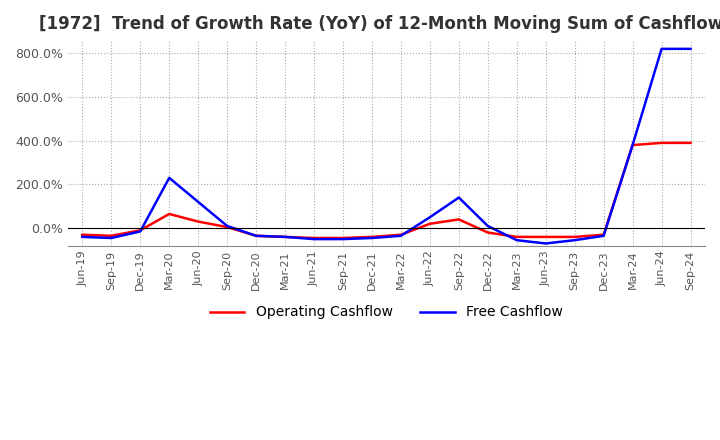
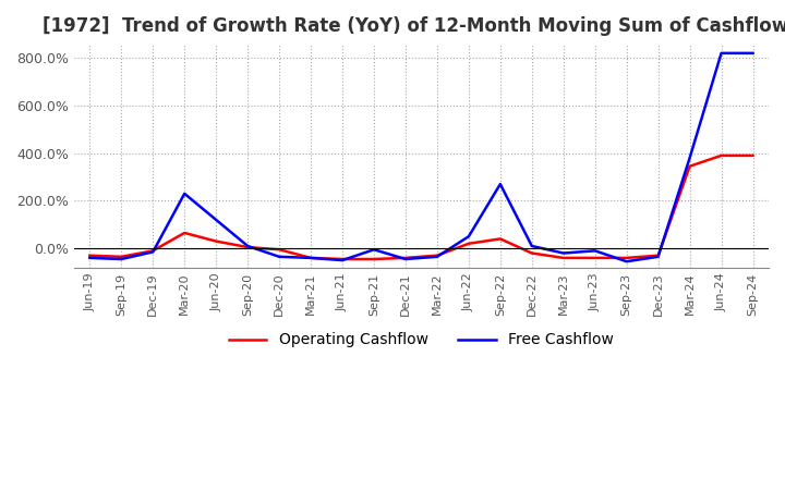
Operating Cashflow/Dec-20: -35% -> -5%
Free Cashflow/Sep-21: -50% -> -5%
Free Cashflow/Sep-22: 140% -> 270%
Free Cashflow/Mar-23: -55% -> -20%
Free Cashflow/Jun-23: -70% -> -10%
Operating Cashflow/Mar-24: 380% -> 345%
